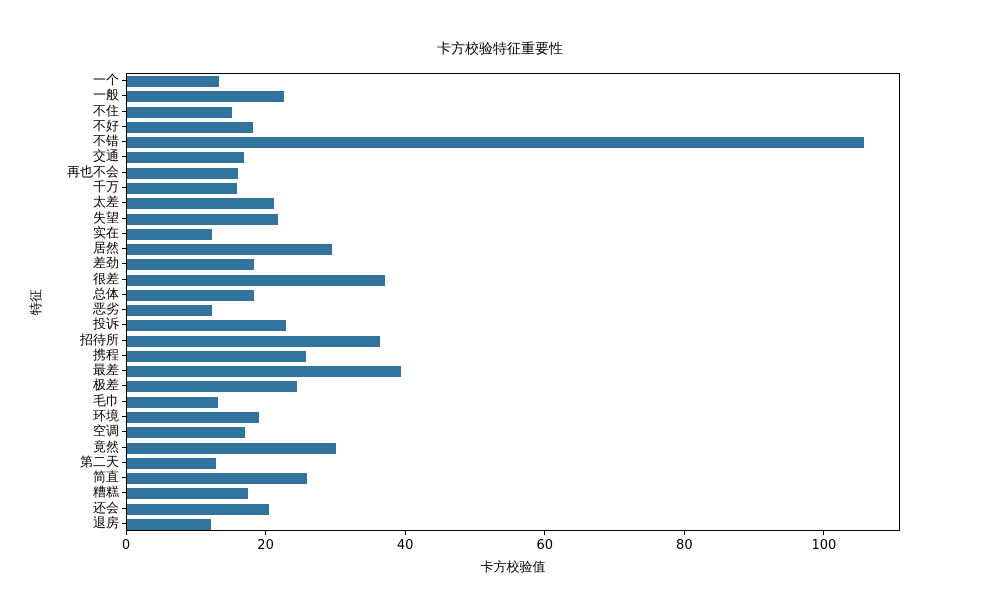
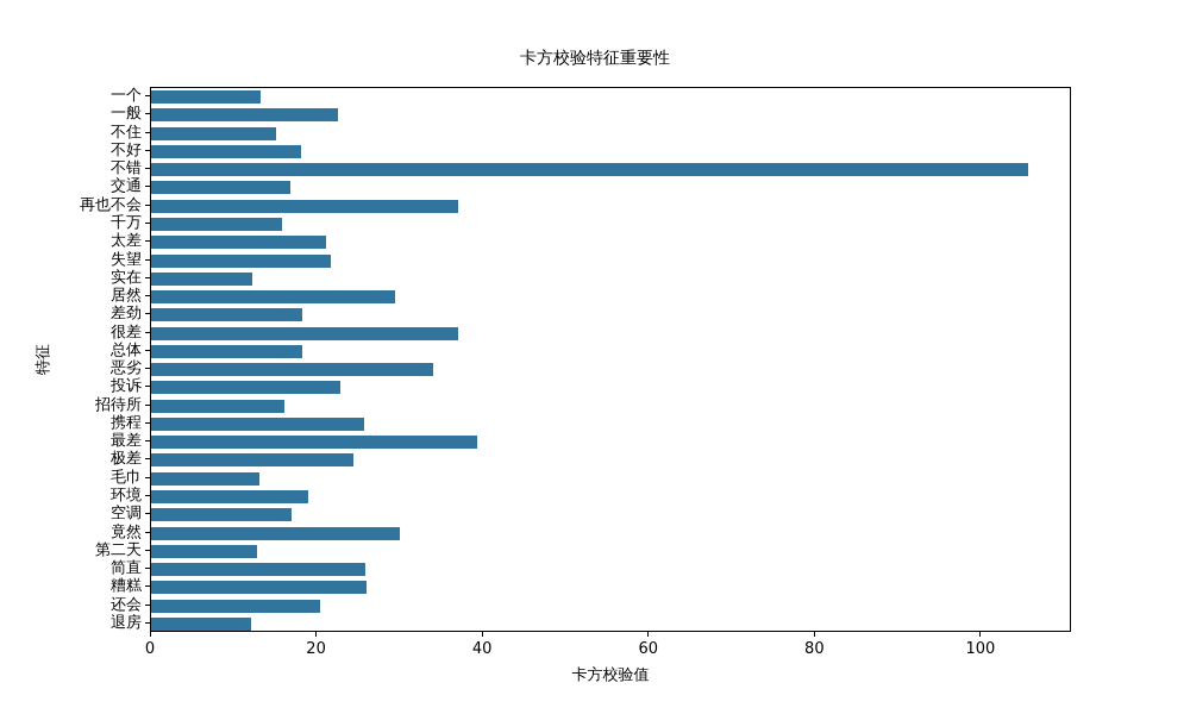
再也不会: 16 -> 37
恶劣: 12 -> 34
招待所: 36 -> 16
糟糕: 17 -> 26
